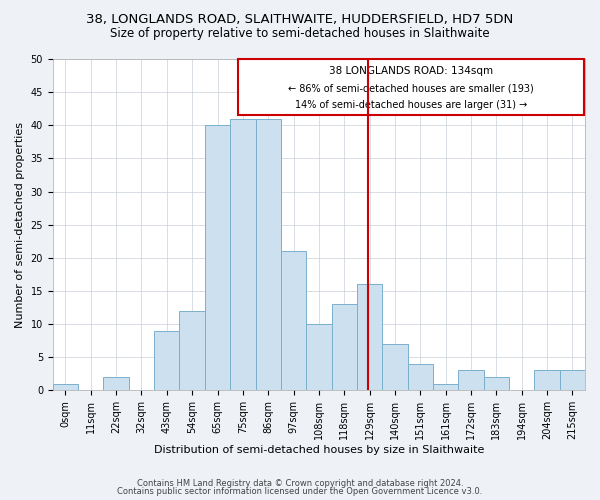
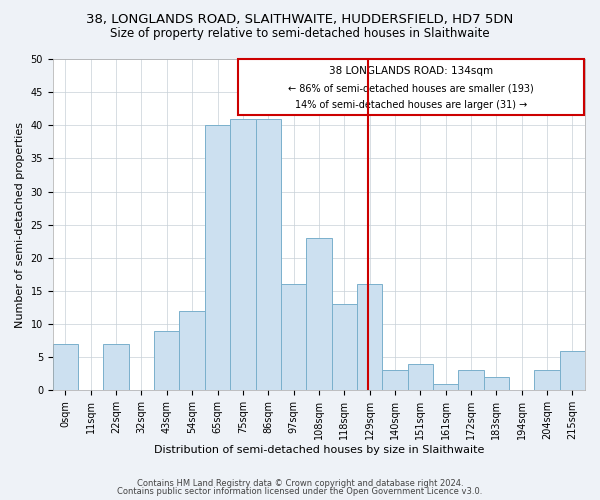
0sqm: 1 -> 7
22sqm: 2 -> 7
97sqm: 21 -> 16
108sqm: 10 -> 23
140sqm: 7 -> 3
215sqm: 3 -> 6
